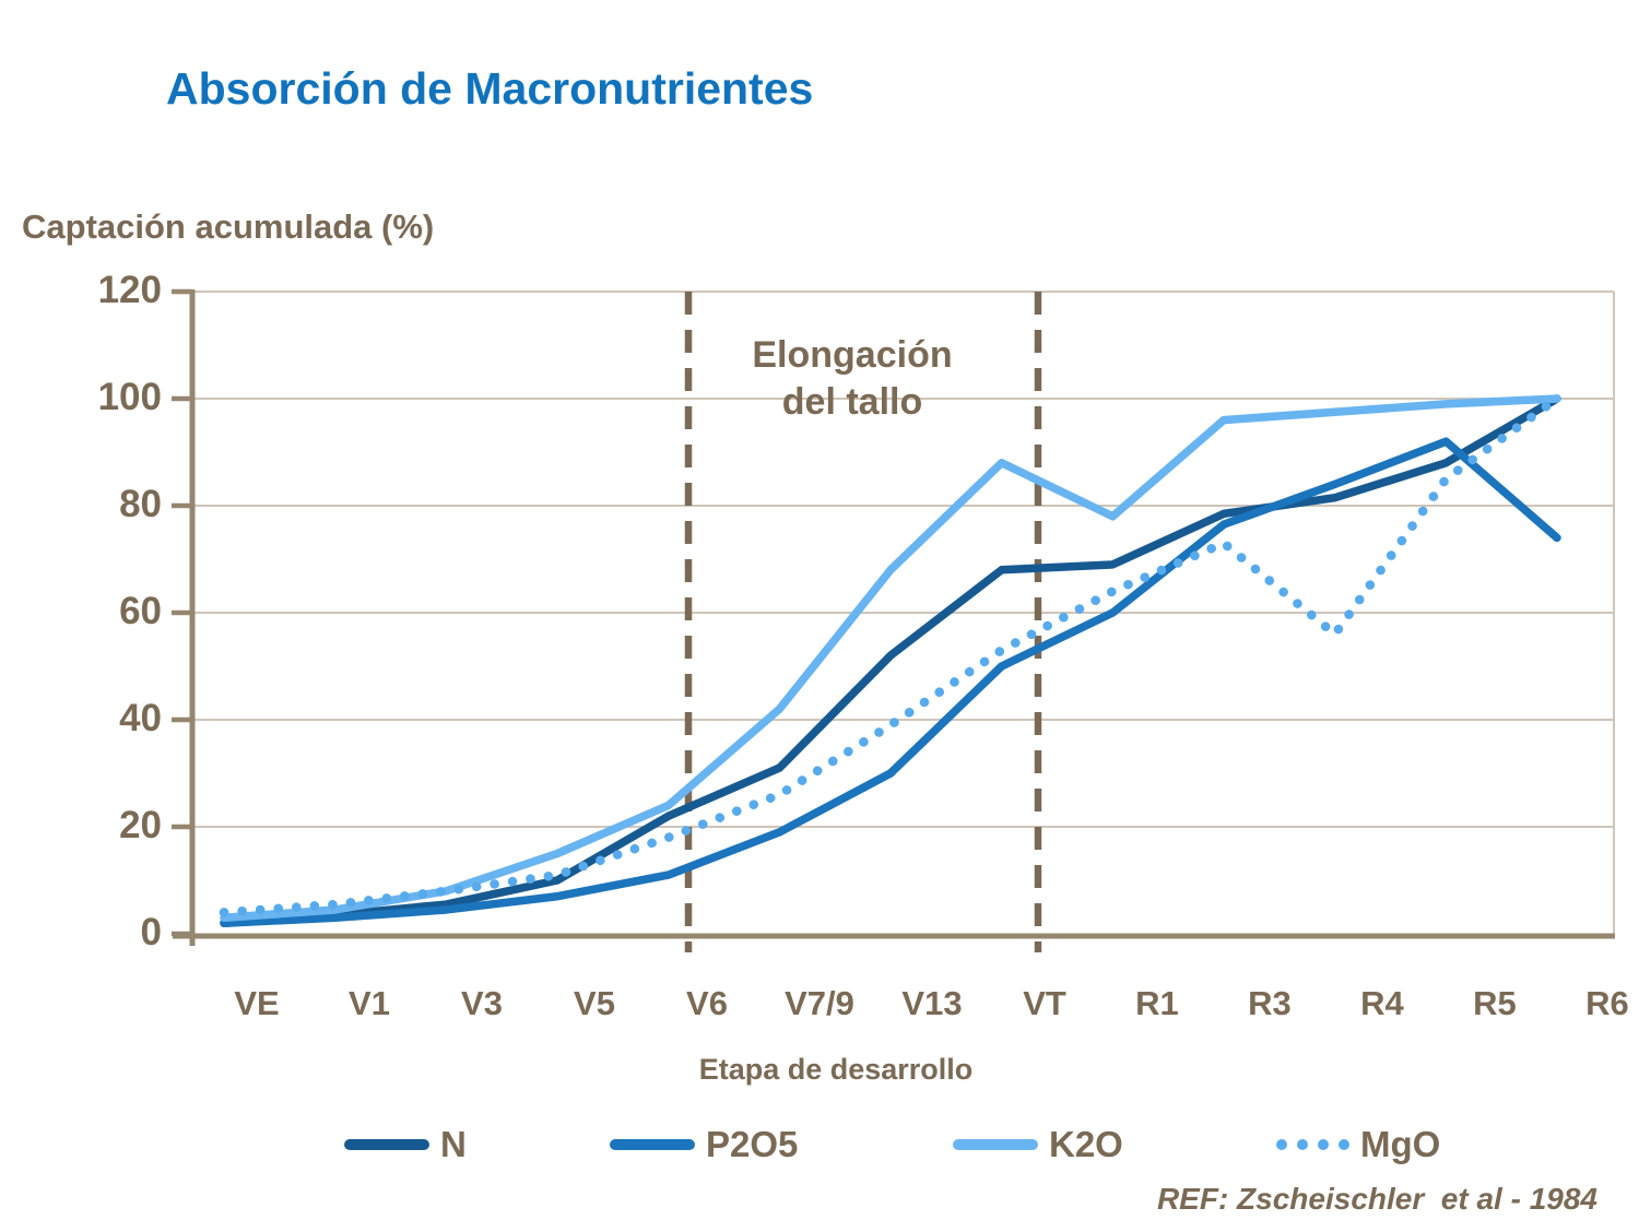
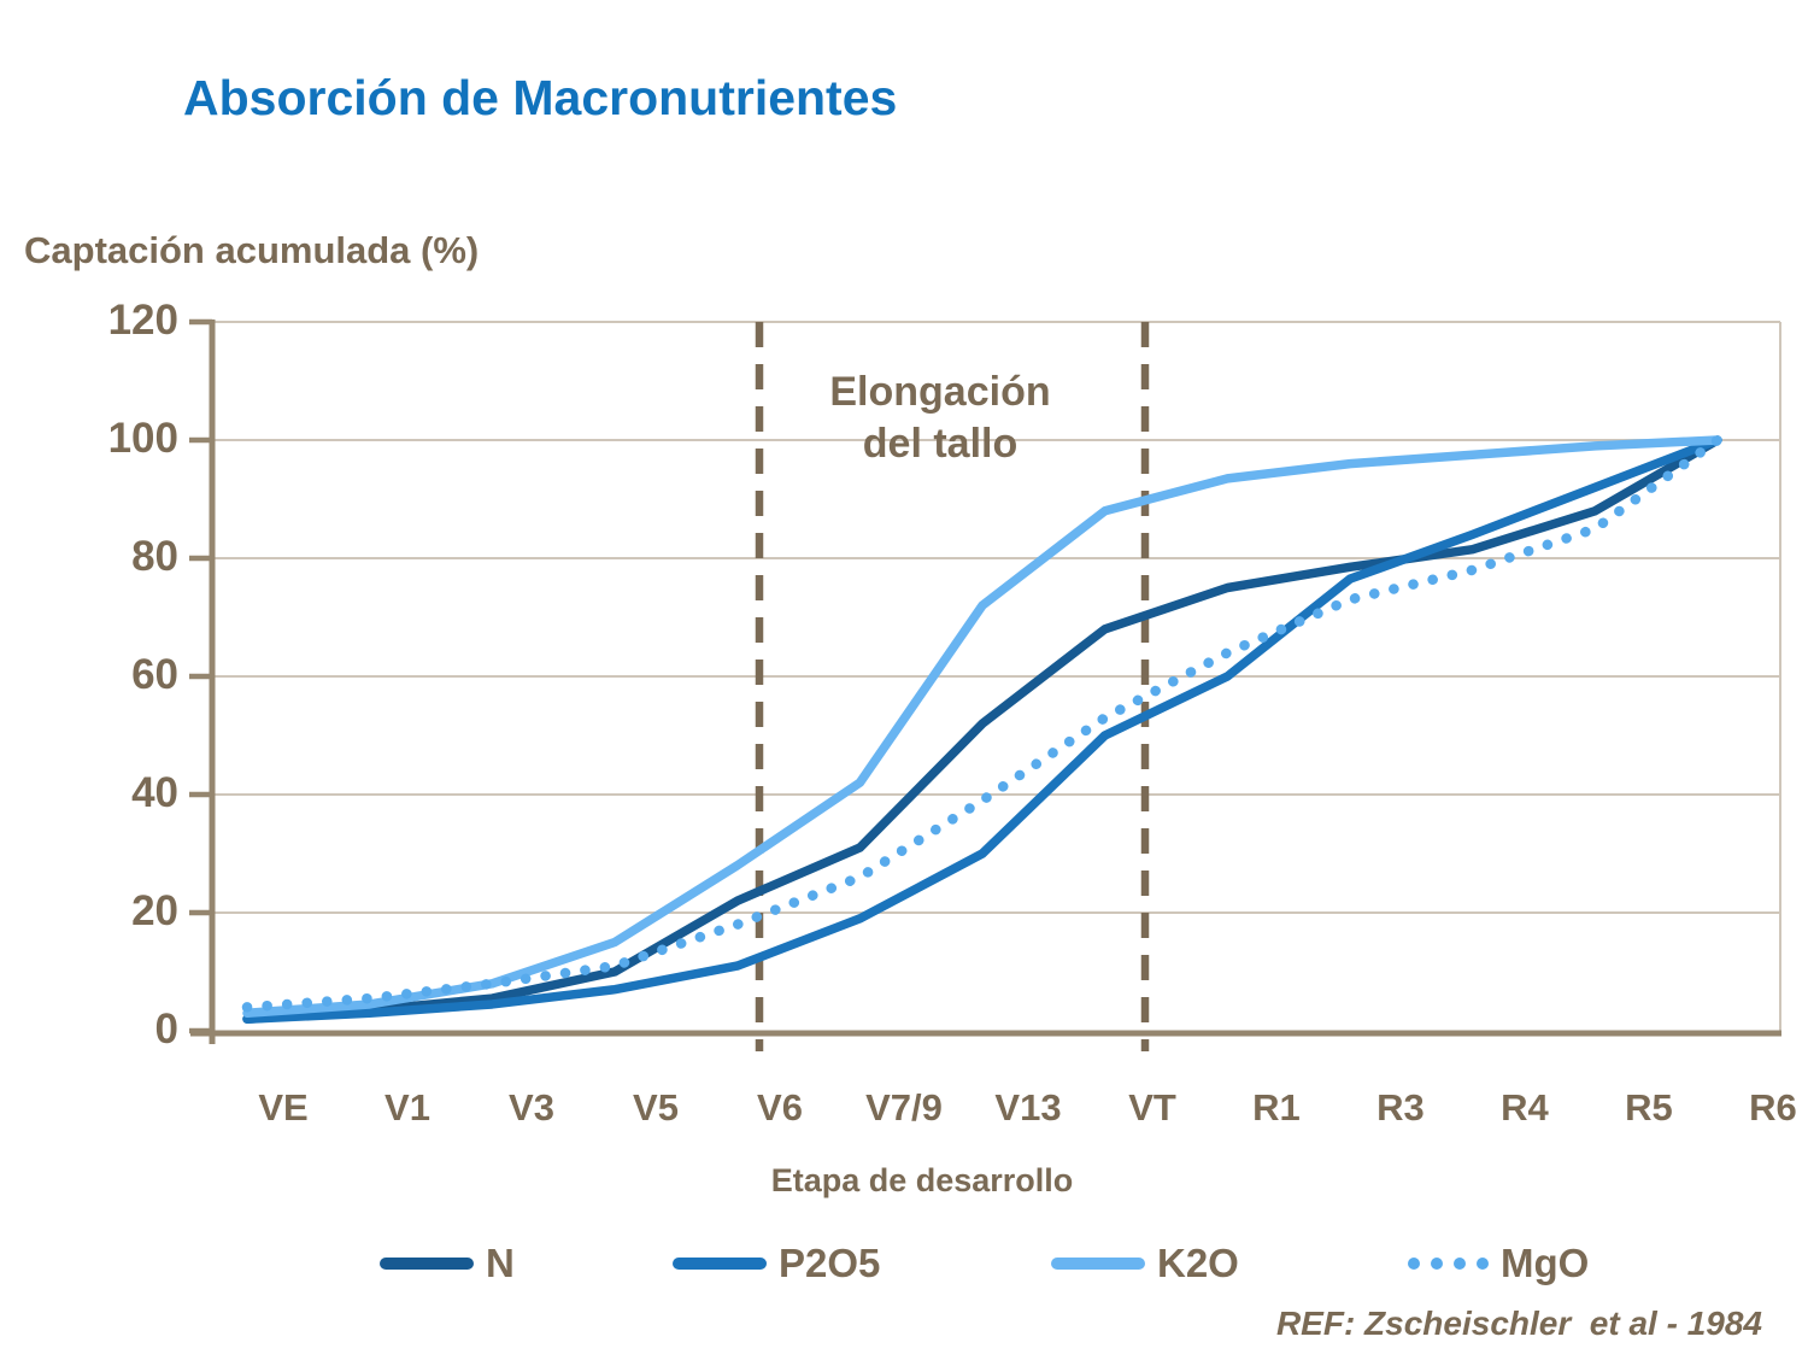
K2O/V6: 24 -> 28
K2O/V13: 68 -> 72
N/R1: 69 -> 75
K2O/R1: 78 -> 94
MgO/R4: 56 -> 78
P2O5/R6: 74 -> 100
